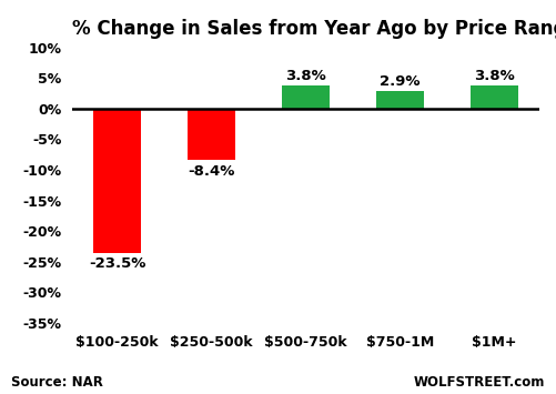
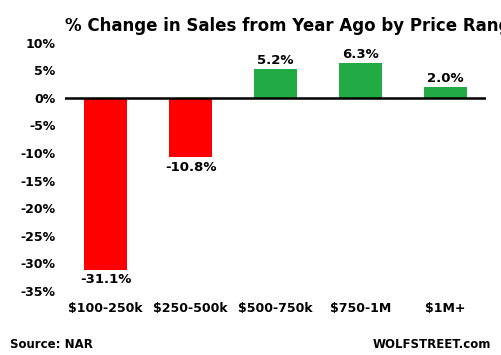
$100-250k: -23.5% -> -31.1%
$250-500k: -8.4% -> -10.8%
$500-750k: 3.8% -> 5.2%
$750-1M: 2.9% -> 6.3%
$1M+: 3.8% -> 2.0%
